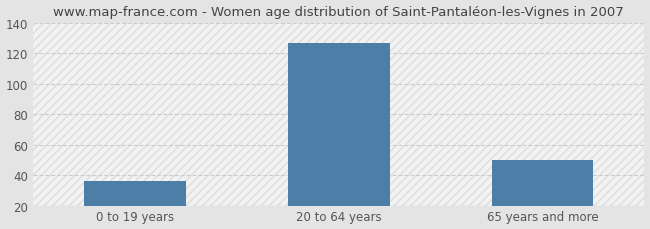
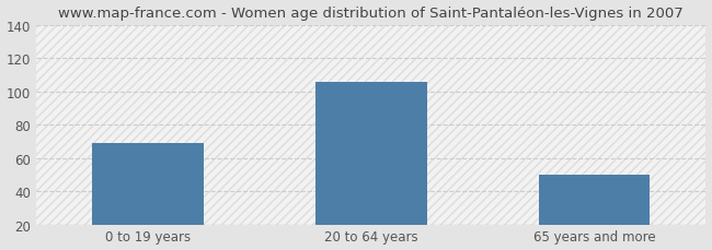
0 to 19 years: 36 -> 69
20 to 64 years: 127 -> 106
